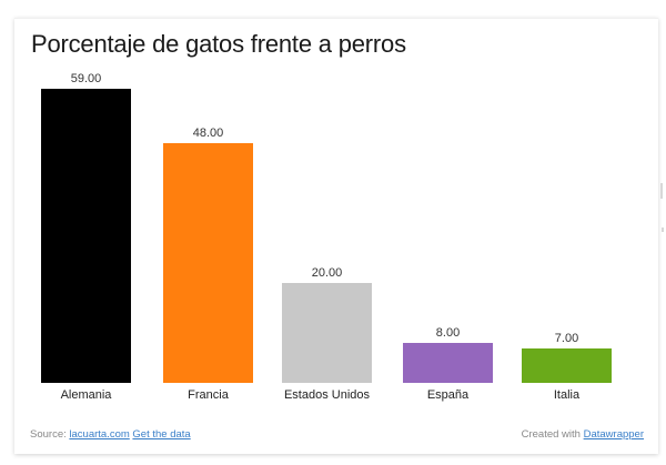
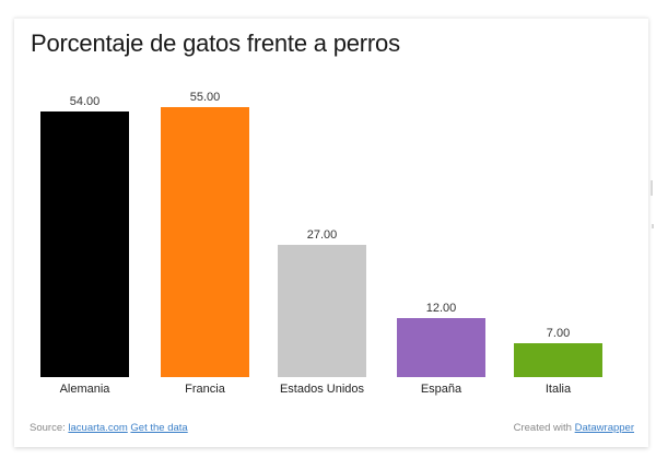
Alemania: 59.00 -> 54.00
Francia: 48.00 -> 55.00
Estados Unidos: 20.00 -> 27.00
España: 8.00 -> 12.00
